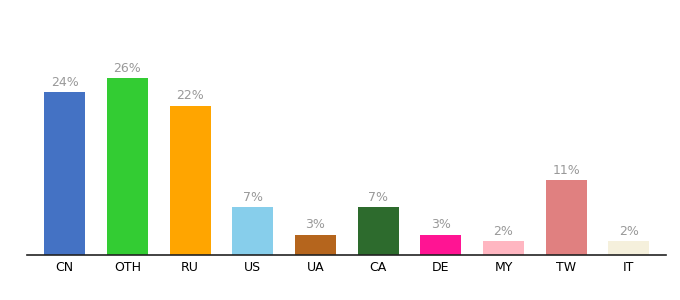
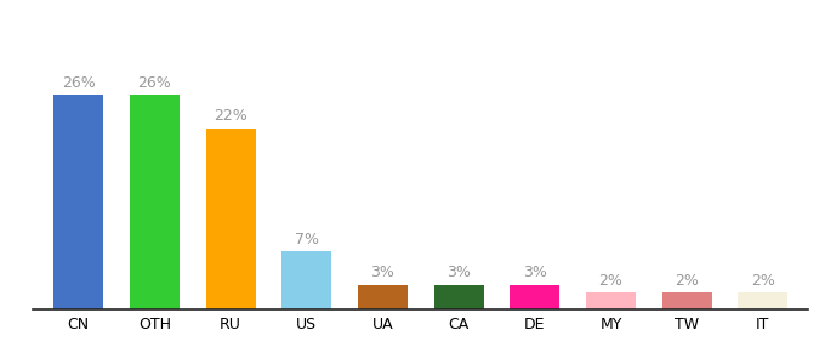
CN: 24% -> 26%
CA: 7% -> 3%
TW: 11% -> 2%
